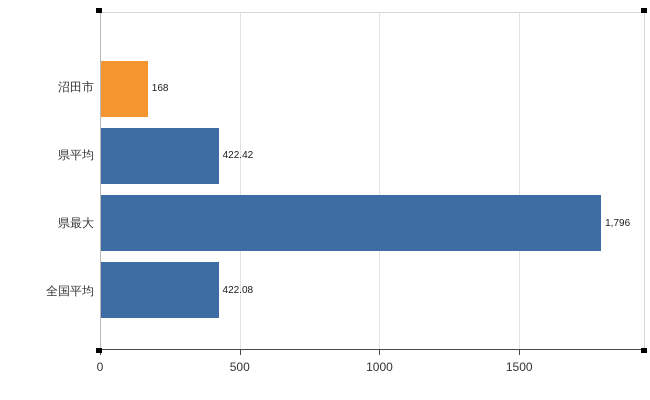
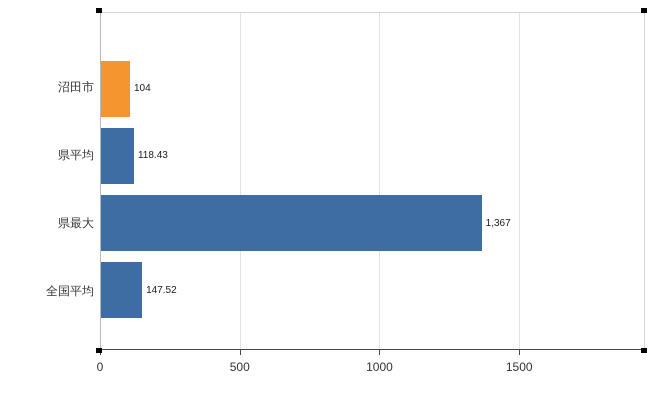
沼田市: 168 -> 104
県平均: 422.42 -> 118.43
県最大: 1,796 -> 1,367
全国平均: 422.08 -> 147.52
